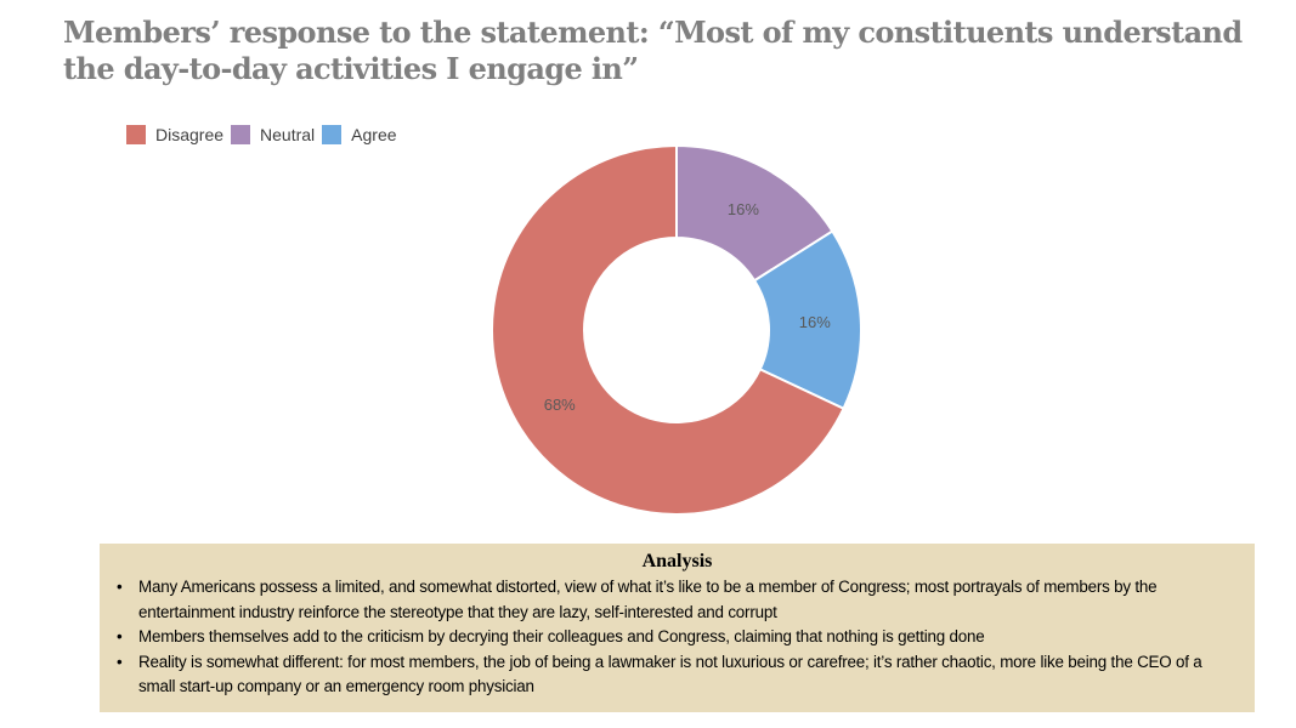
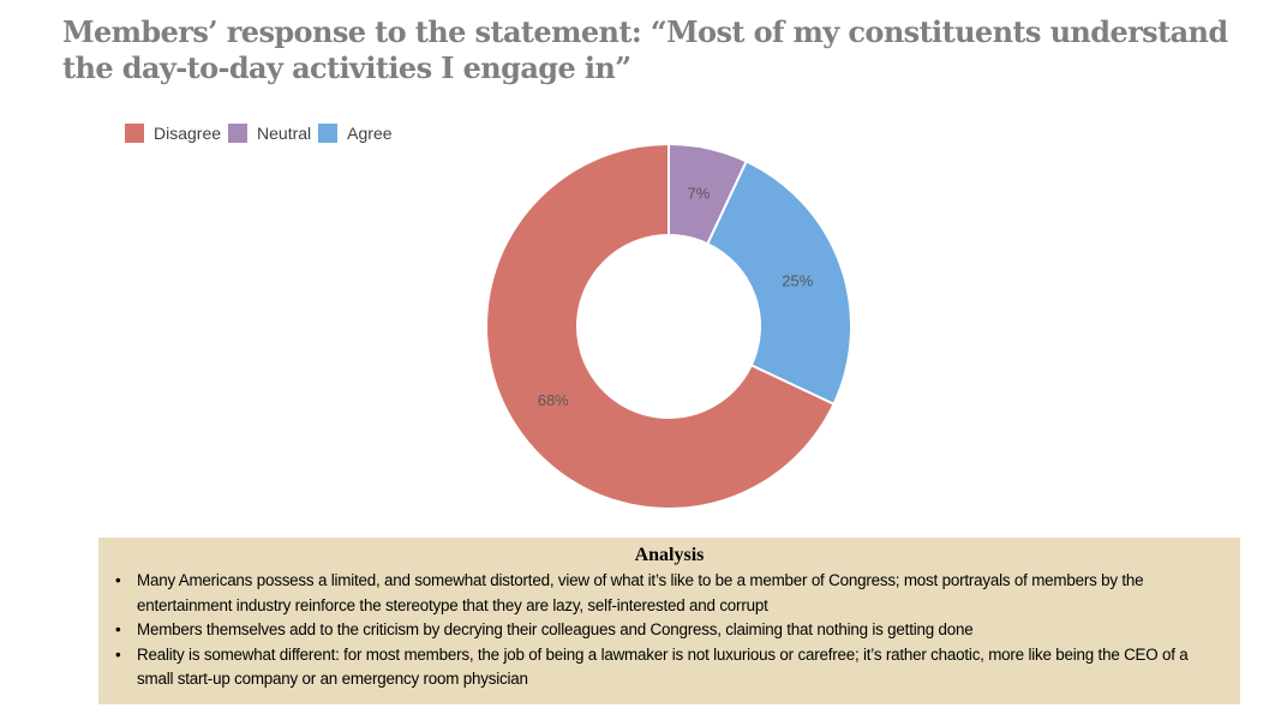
Neutral: 16% -> 7%
Agree: 16% -> 25%
